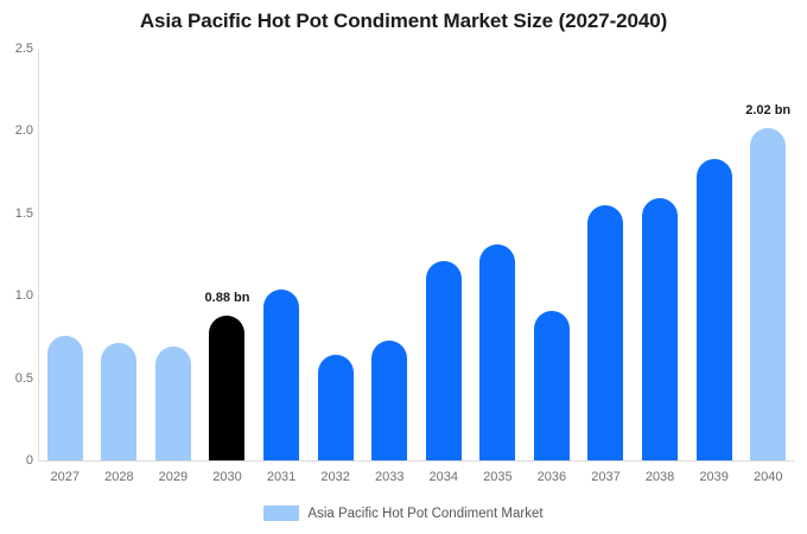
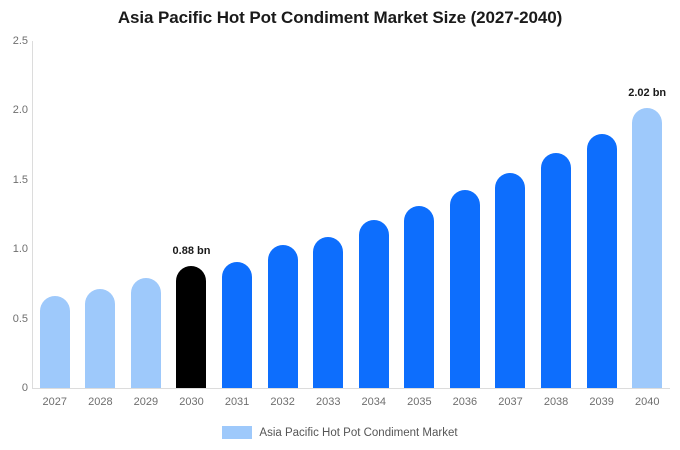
2027: 0.76 -> 0.66
2029: 0.69 -> 0.79
2031: 1.04 -> 0.91
2032: 0.64 -> 1.03
2033: 0.73 -> 1.09
2036: 0.91 -> 1.43
2038: 1.59 -> 1.69
